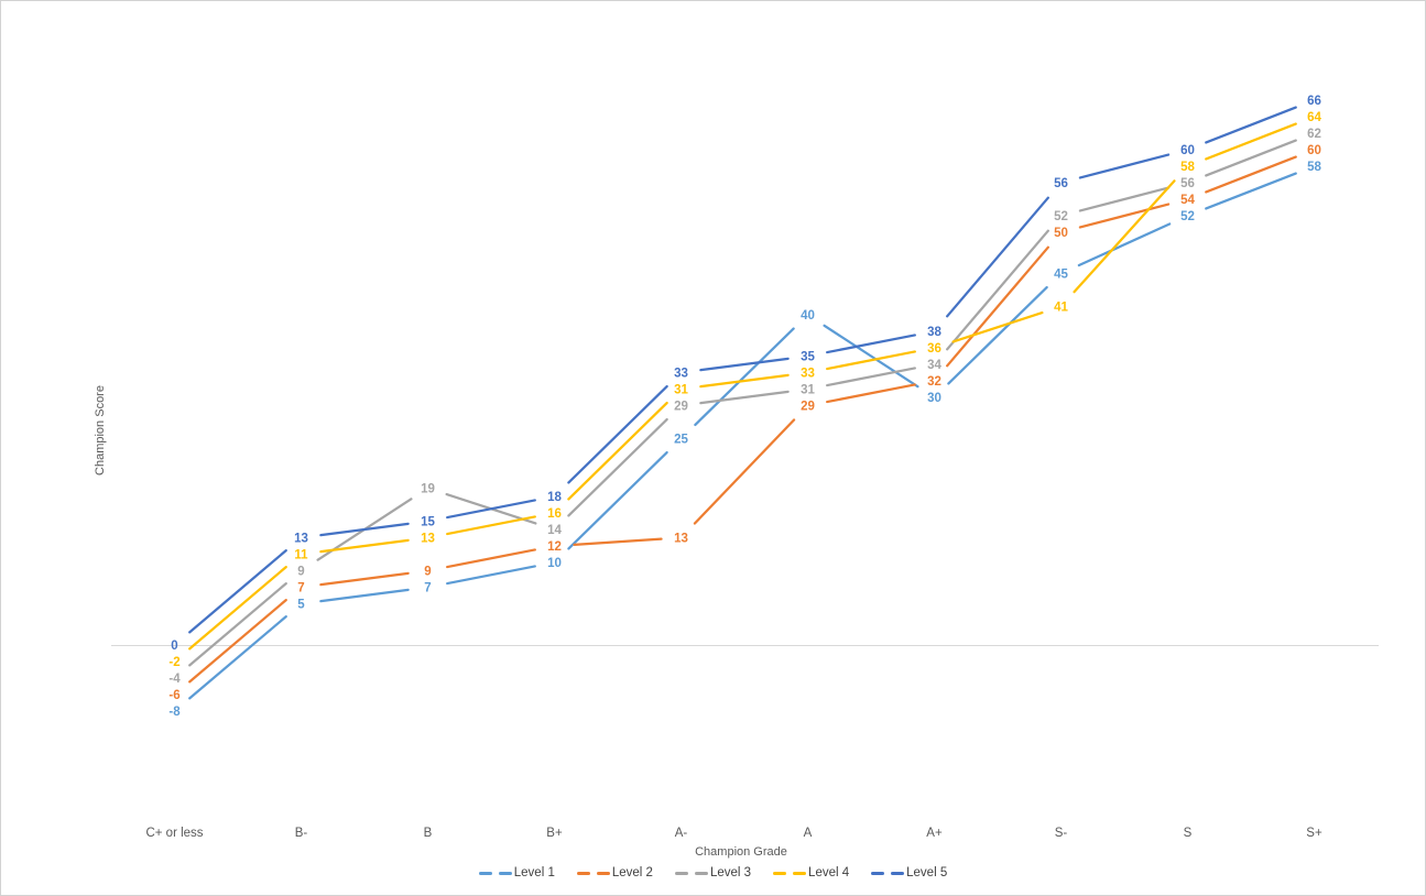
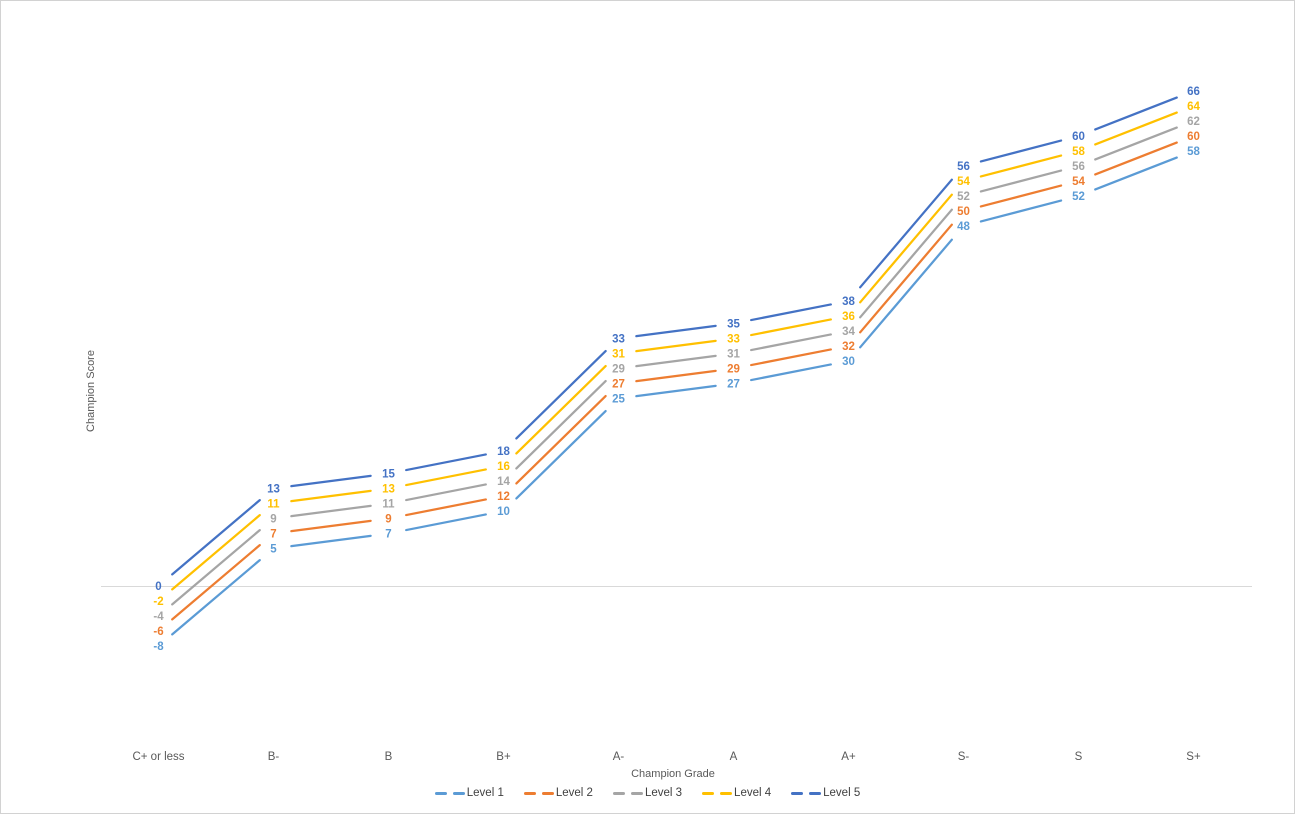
Level 3/B: 19 -> 11
Level 2/A-: 13 -> 27
Level 1/A: 40 -> 27
Level 1/S-: 45 -> 48
Level 4/S-: 41 -> 54
